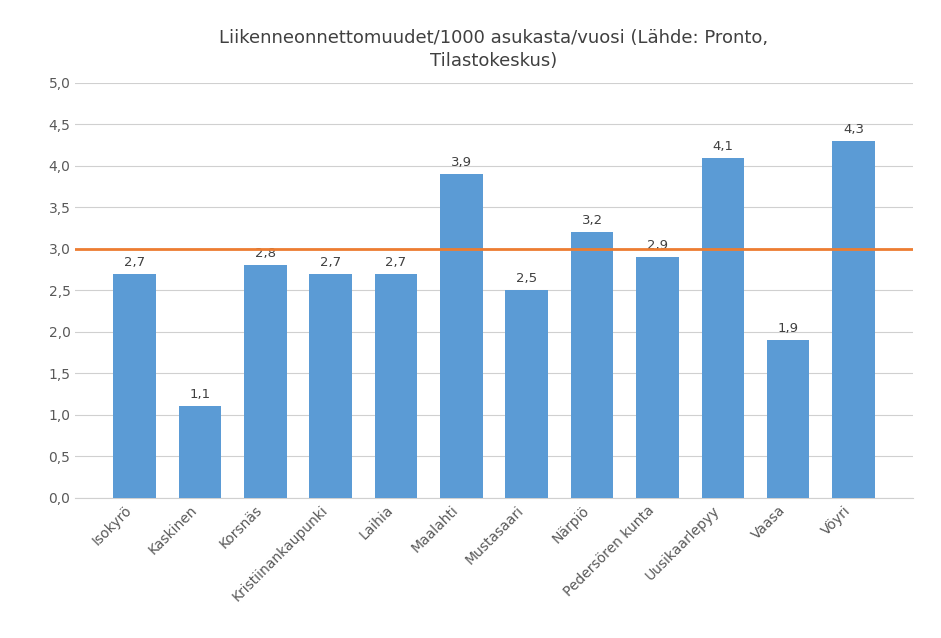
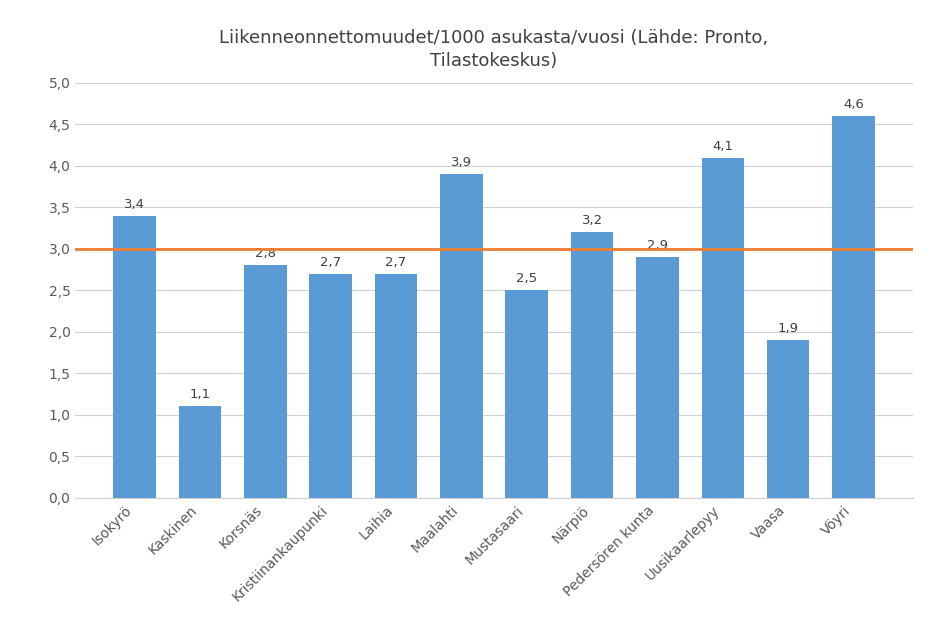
Isokyrö: 2,7 -> 3,4
Vöyri: 4,3 -> 4,6
